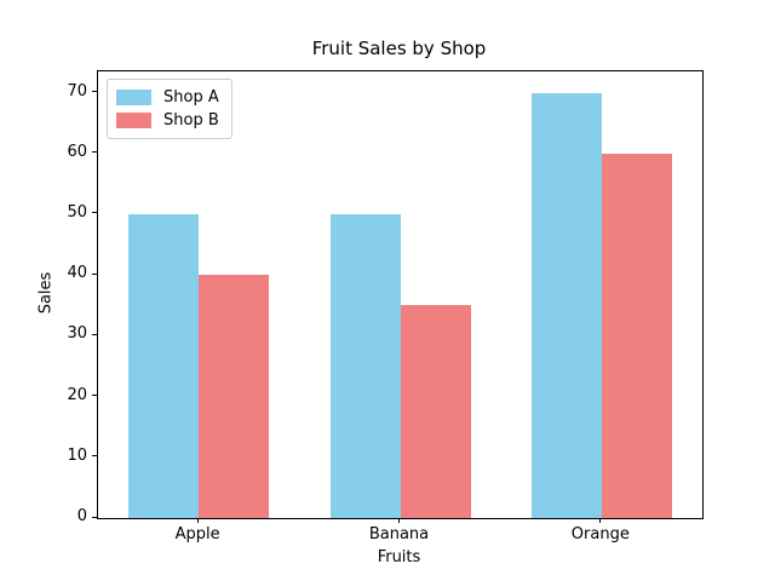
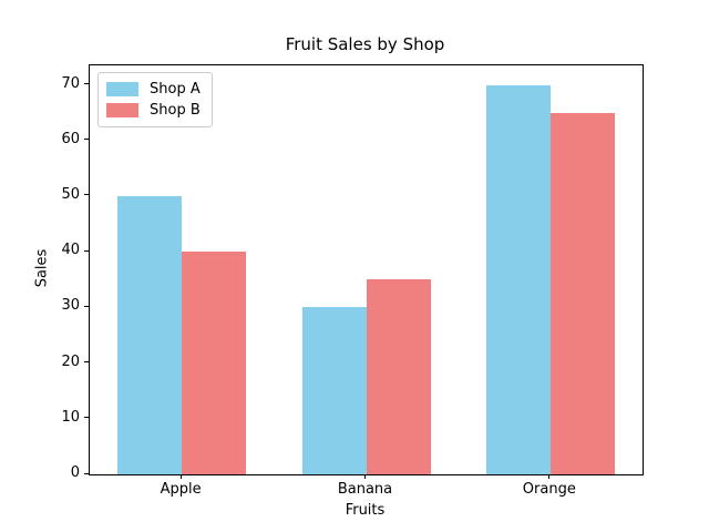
Shop A/Banana: 50 -> 30
Shop B/Orange: 60 -> 65
